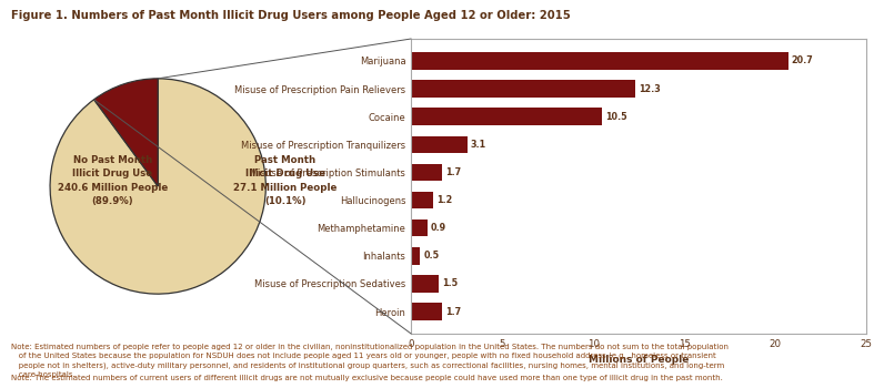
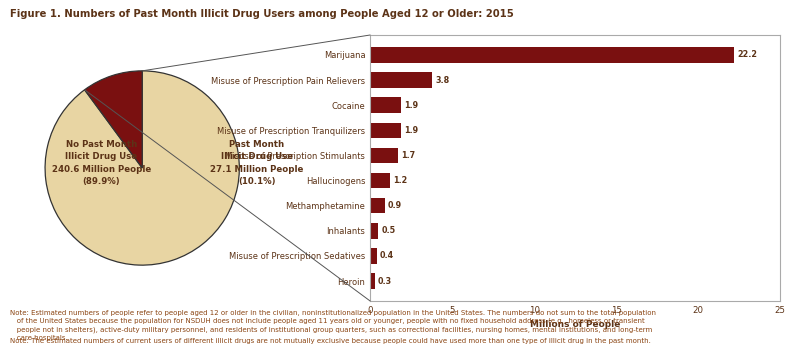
Marijuana: 20.7 -> 22.2
Misuse of Prescription Pain Relievers: 12.3 -> 3.8
Cocaine: 10.5 -> 1.9
Misuse of Prescription Tranquilizers: 3.1 -> 1.9
Misuse of Prescription Sedatives: 1.5 -> 0.4
Heroin: 1.7 -> 0.3
